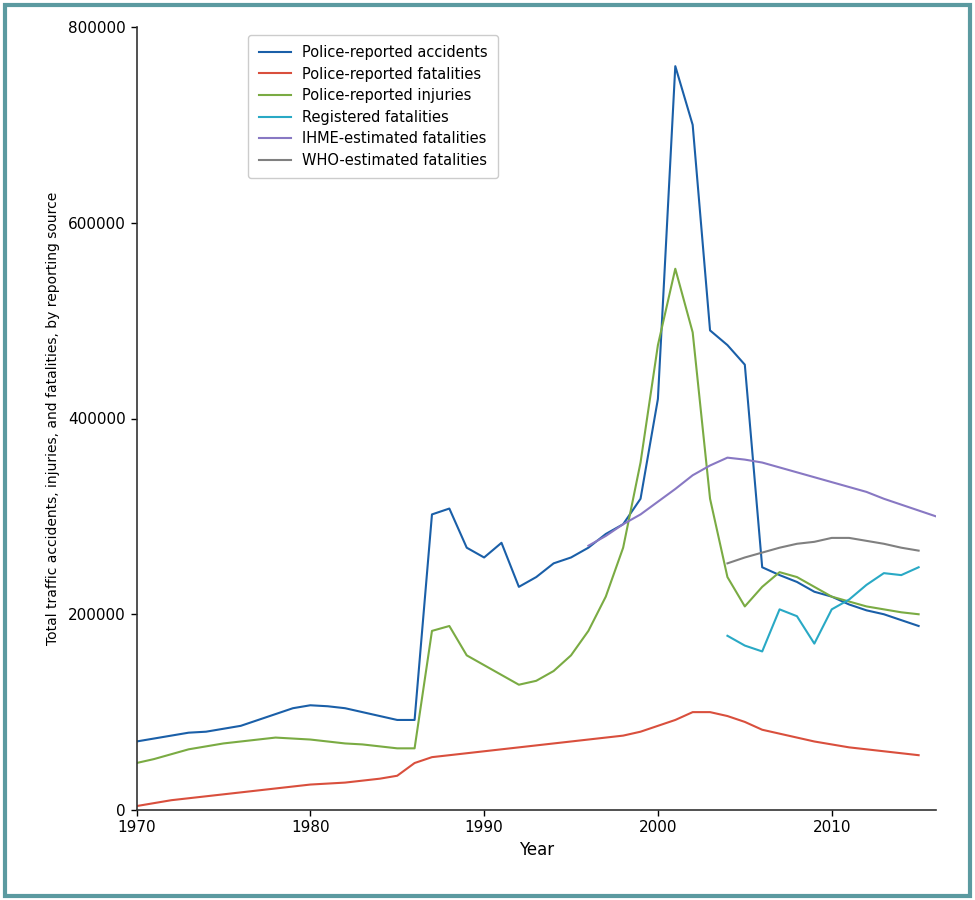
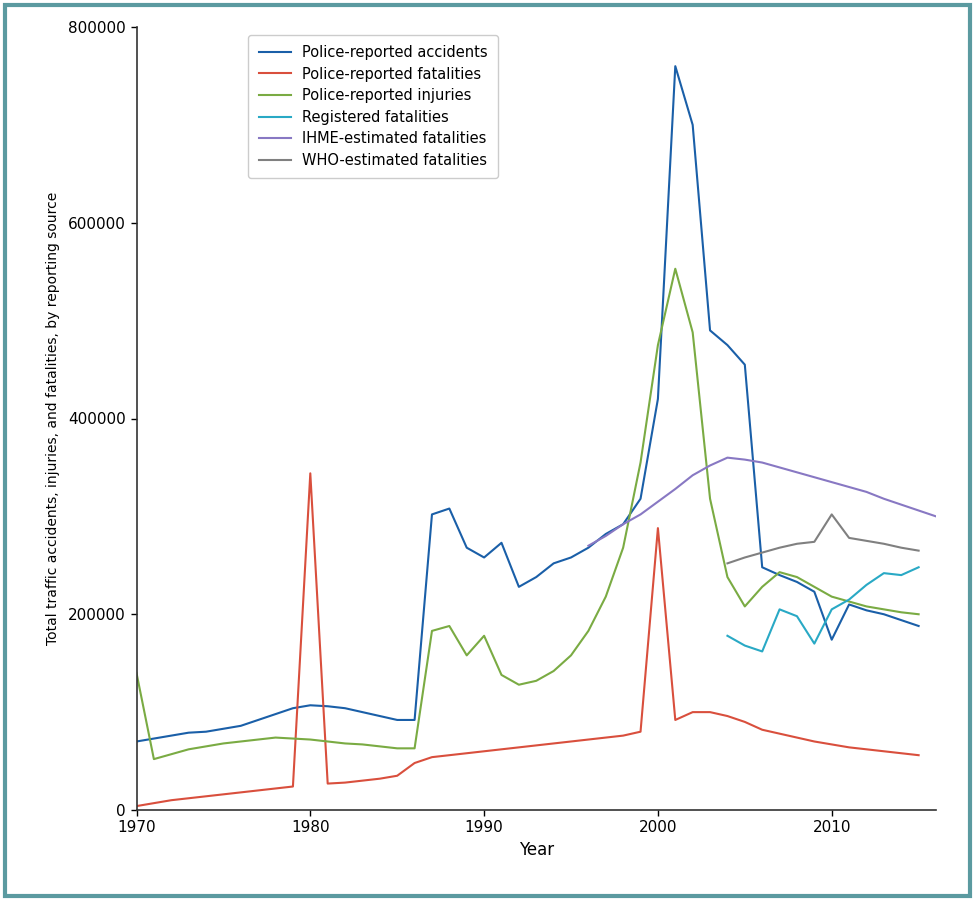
Police-reported injuries/1970: 48000 -> 140000
Police-reported fatalities/1980: 26000 -> 344000
Police-reported injuries/1990: 148000 -> 178000
Police-reported fatalities/2000: 86000 -> 288000
Police-reported accidents/2010: 218000 -> 174000
WHO-estimated fatalities/2010: 278000 -> 302000
